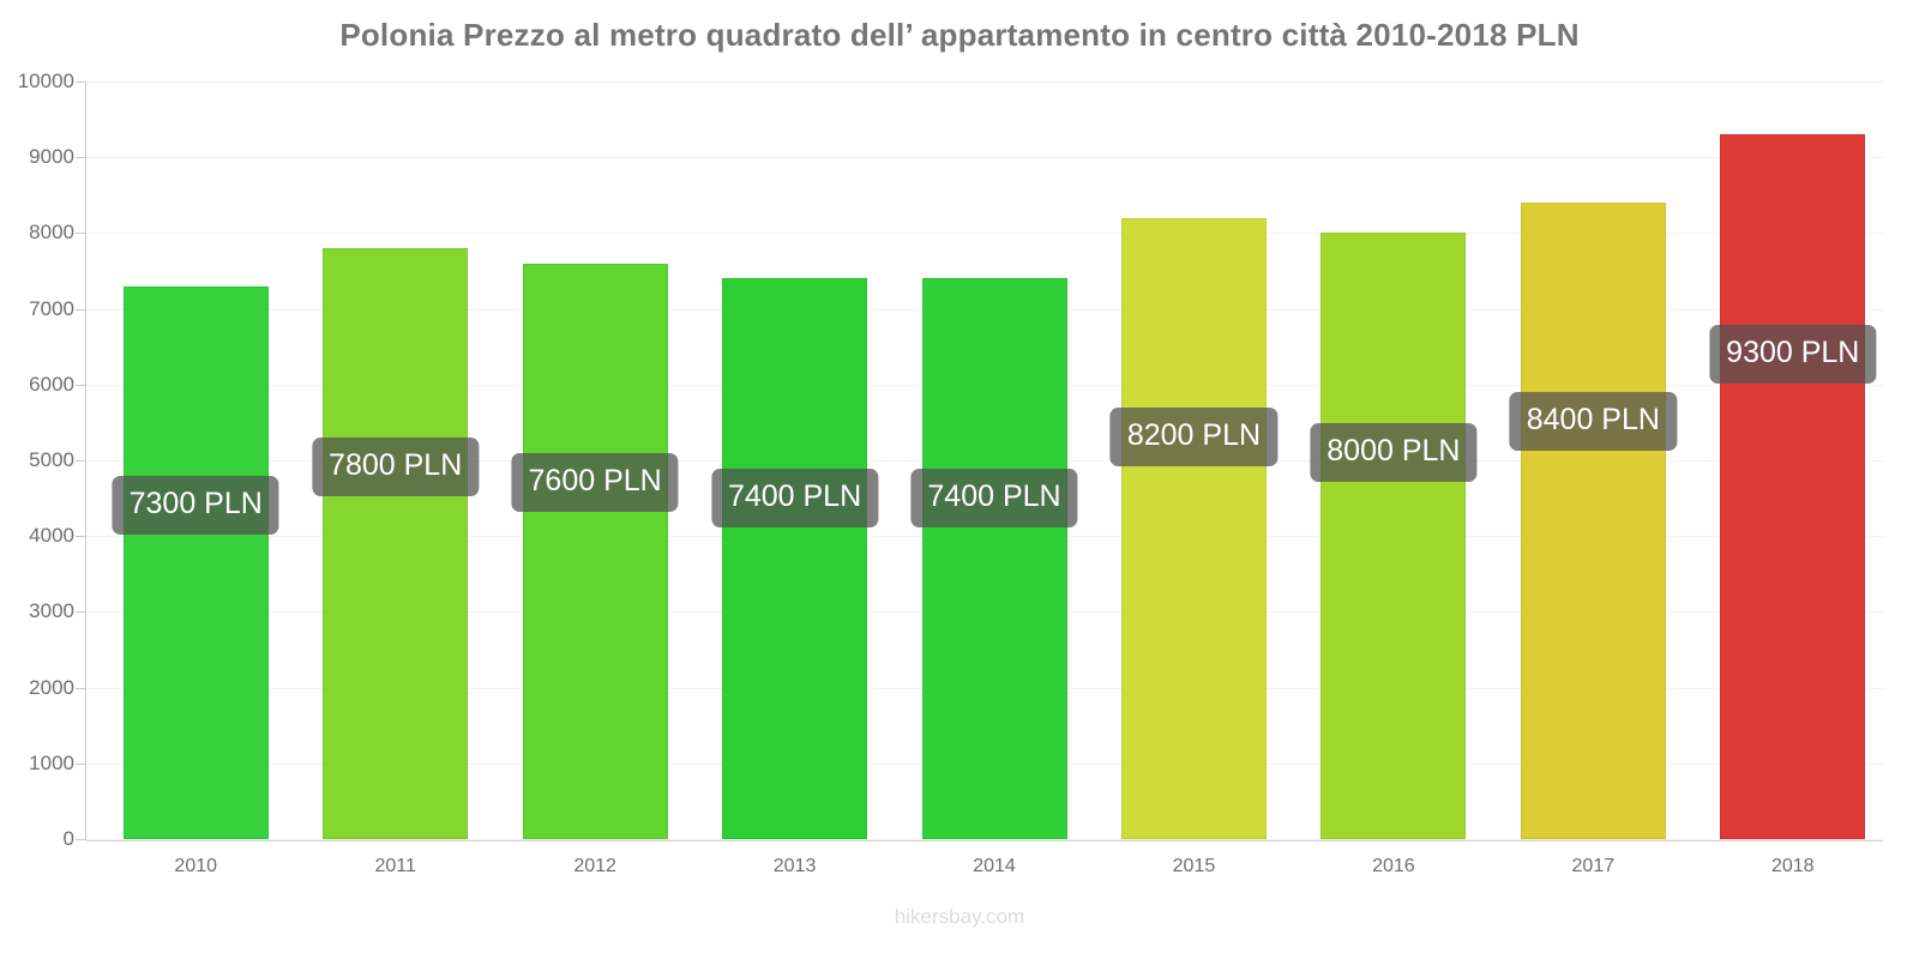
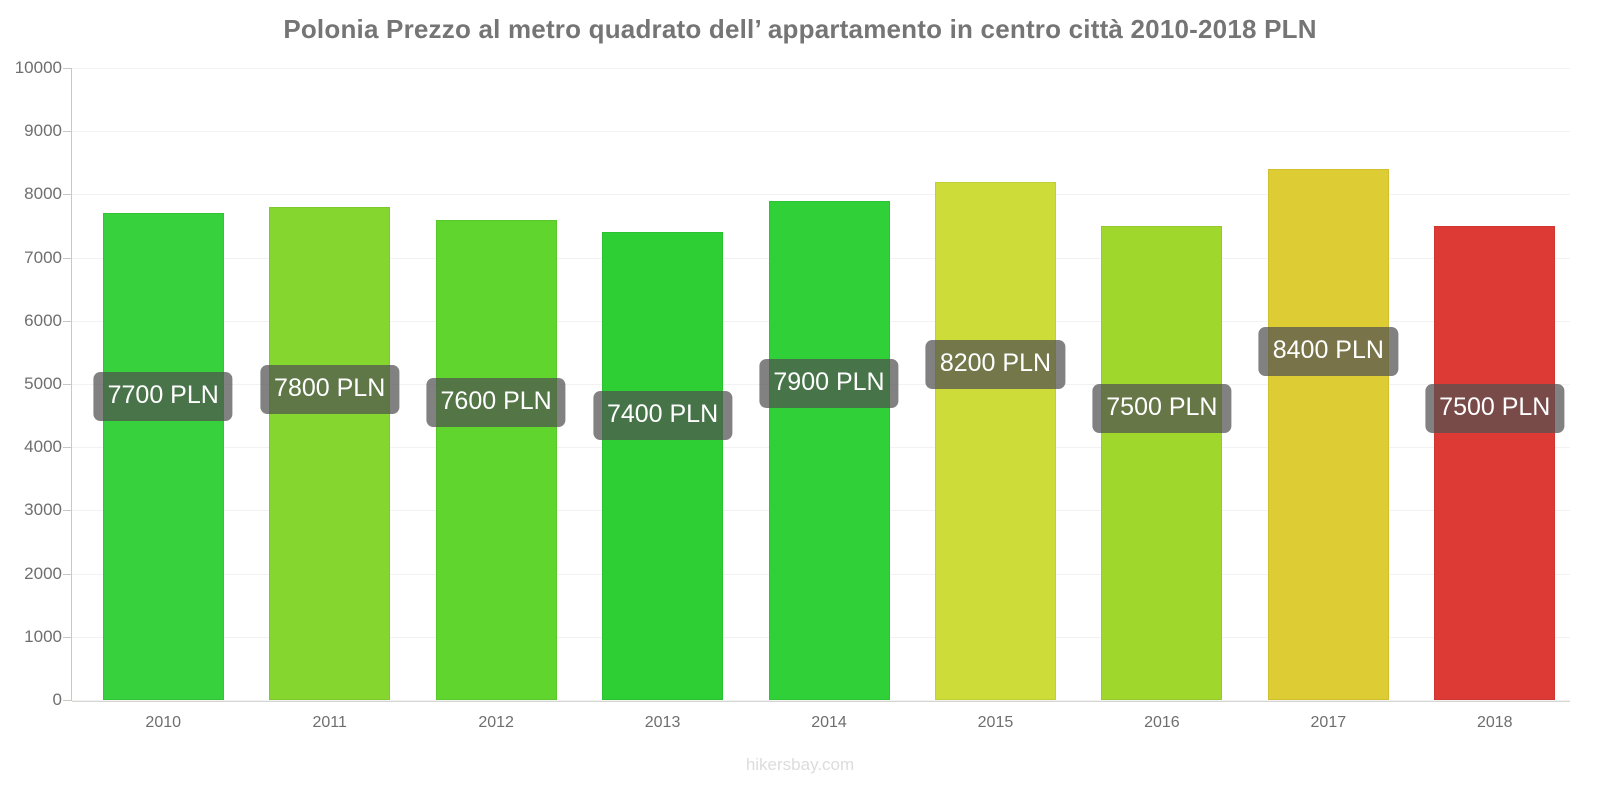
2010: 7300 -> 7700
2014: 7400 -> 7900
2016: 8000 -> 7500
2018: 9300 -> 7500
